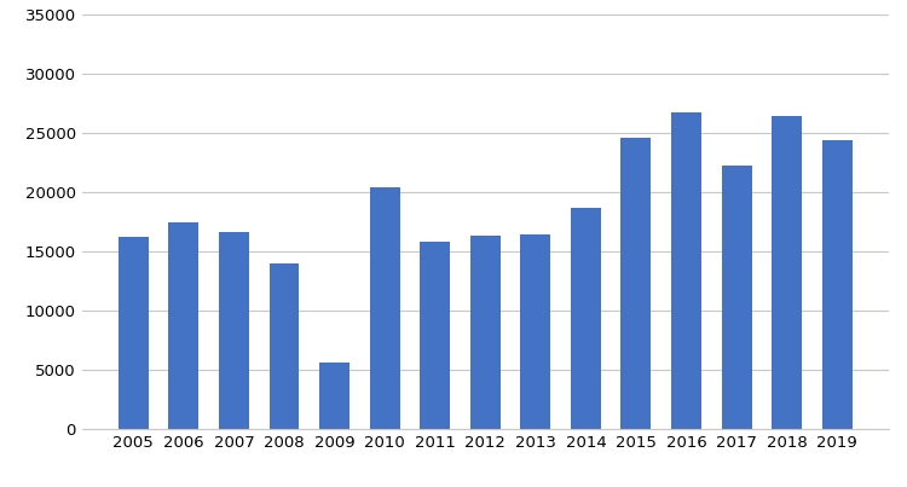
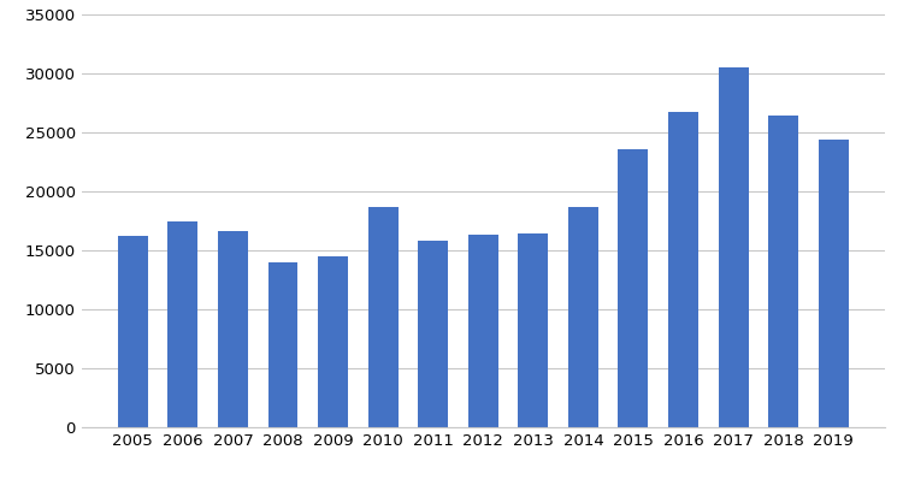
2009: 5600 -> 14500
2010: 20400 -> 18600
2015: 24600 -> 23500
2017: 22200 -> 30500
